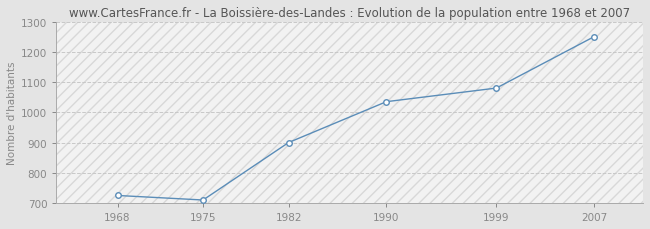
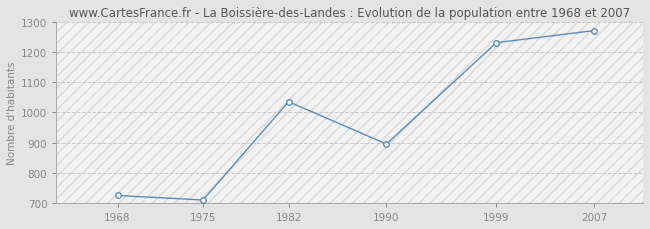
1982: 900 -> 1035
1990: 1035 -> 895
1999: 1080 -> 1230
2007: 1250 -> 1270
